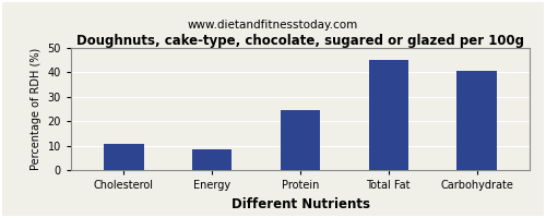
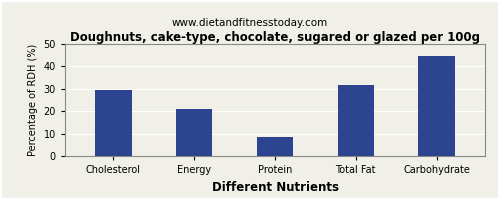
Cholesterol: 10.5 -> 29.5
Energy: 8.5 -> 21.0
Protein: 24.5 -> 8.5
Total Fat: 45.0 -> 31.5
Carbohydrate: 40.5 -> 44.5
